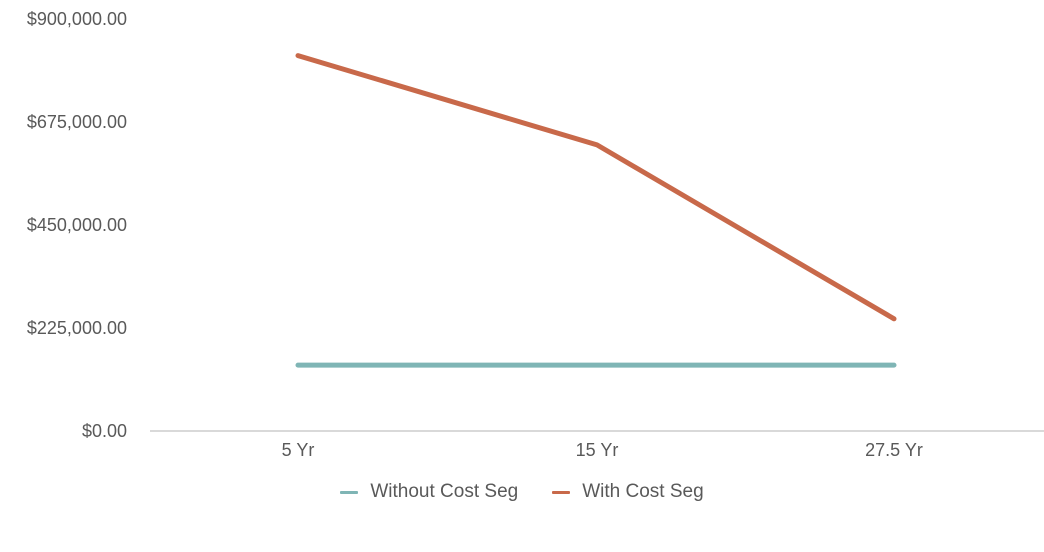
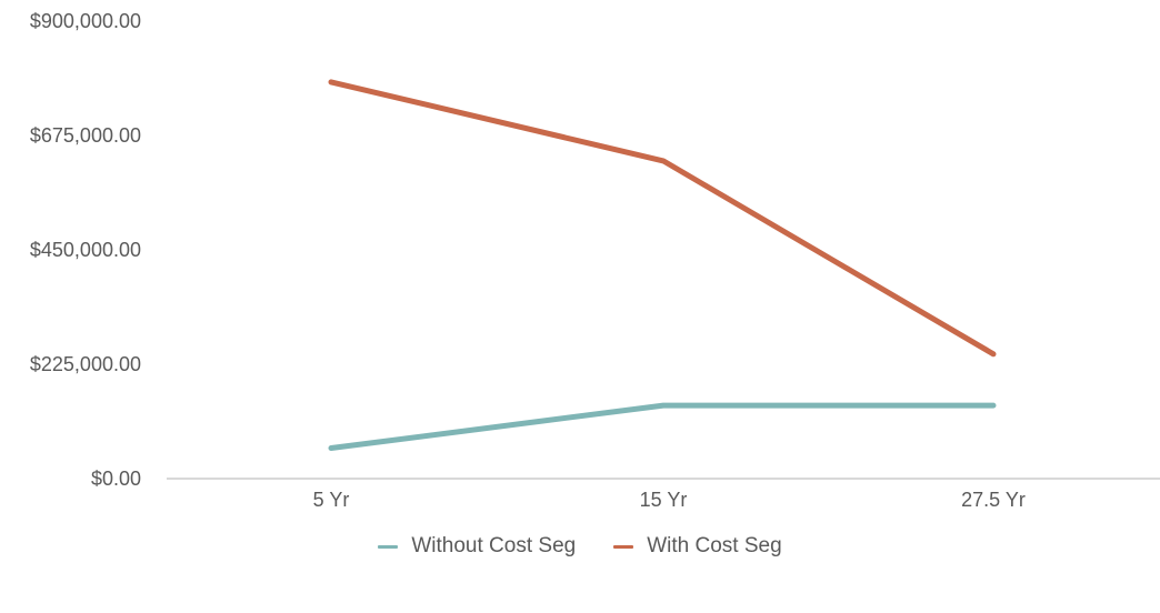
Without Cost Seg/5 Yr: $140000 -> $60000
With Cost Seg/5 Yr: $820000 -> $780000
